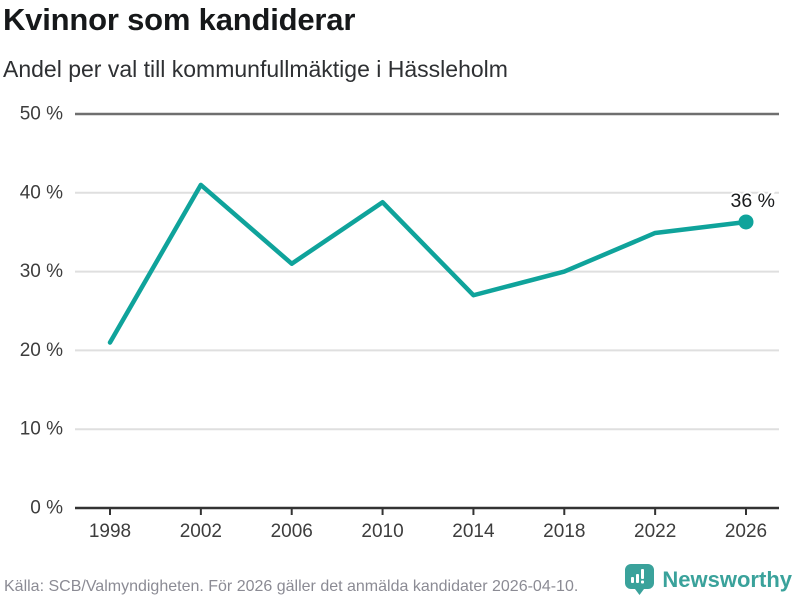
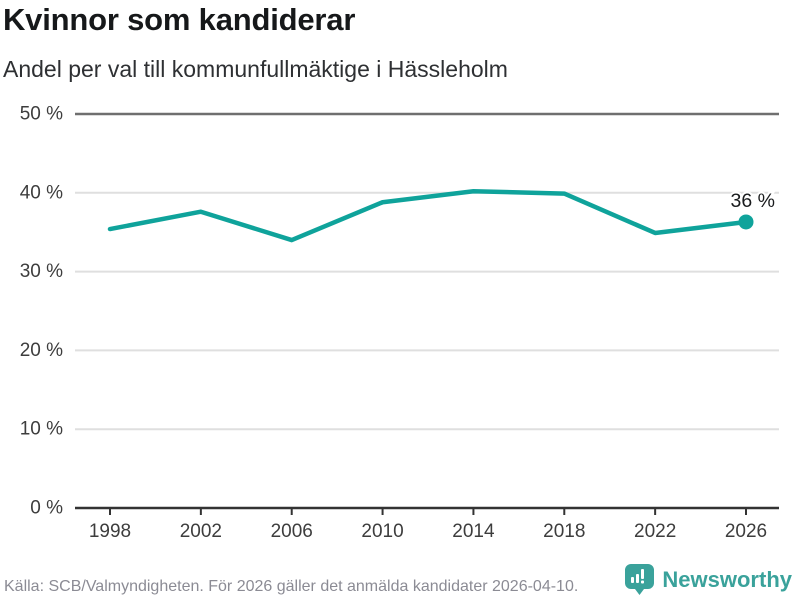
1998: 21% -> 35%
2002: 41% -> 38%
2006: 31% -> 34%
2014: 27% -> 40%
2018: 30% -> 40%
